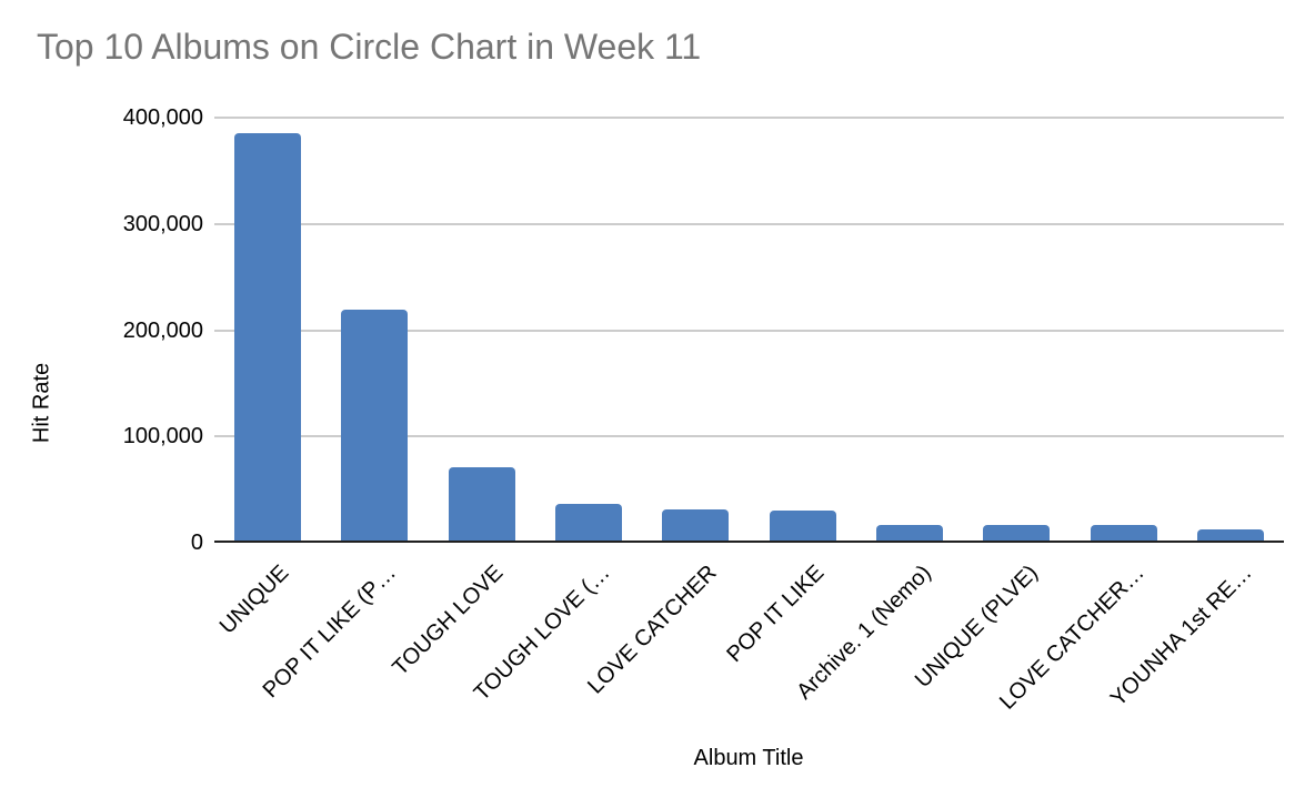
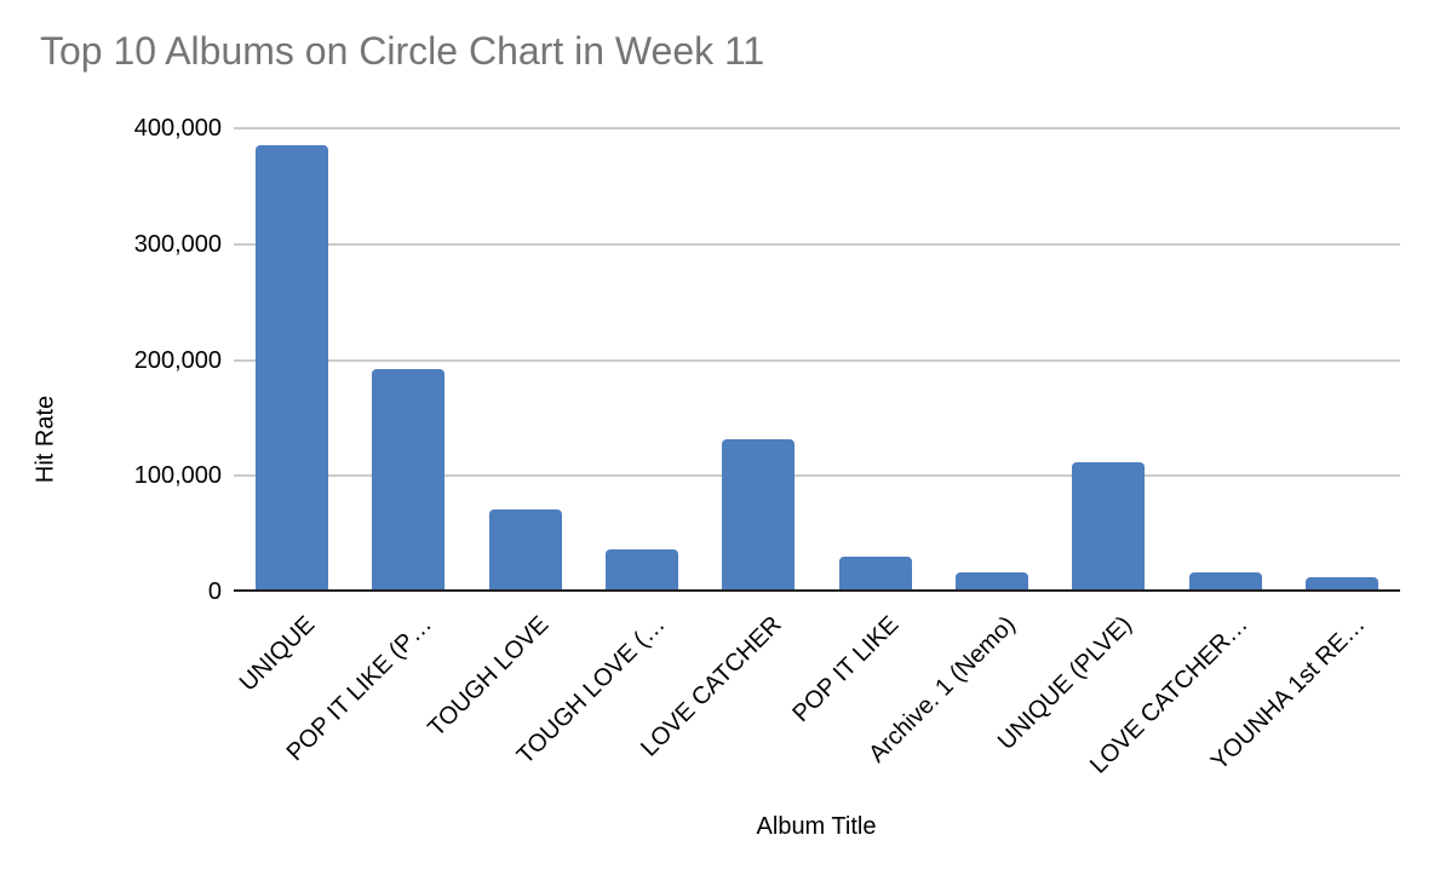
POP IT LIKE (P…: 220000 -> 190000
LOVE CATCHER: 30000 -> 130000
UNIQUE (PLVE): 10000 -> 110000
